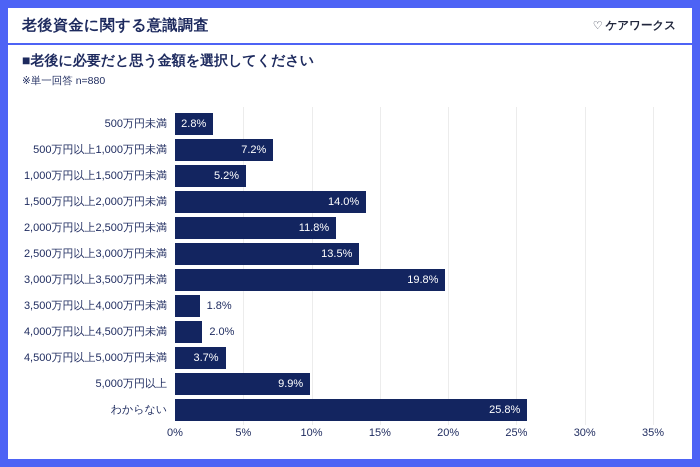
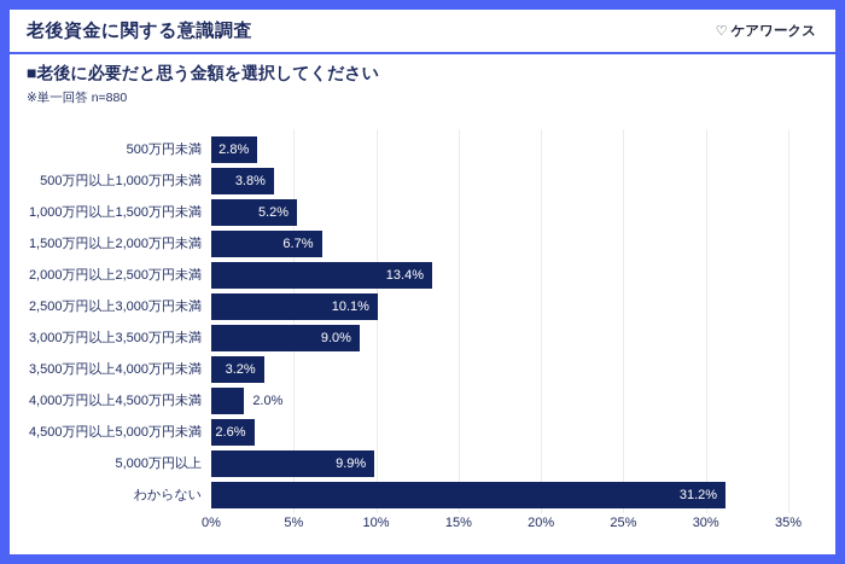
500万円以上1,000万円未満: 7.2% -> 3.8%
1,500万円以上2,000万円未満: 14.0% -> 6.7%
2,000万円以上2,500万円未満: 11.8% -> 13.4%
2,500万円以上3,000万円未満: 13.5% -> 10.1%
3,000万円以上3,500万円未満: 19.8% -> 9.0%
3,500万円以上4,000万円未満: 1.8% -> 3.2%
4,500万円以上5,000万円未満: 3.7% -> 2.6%
わからない: 25.8% -> 31.2%
